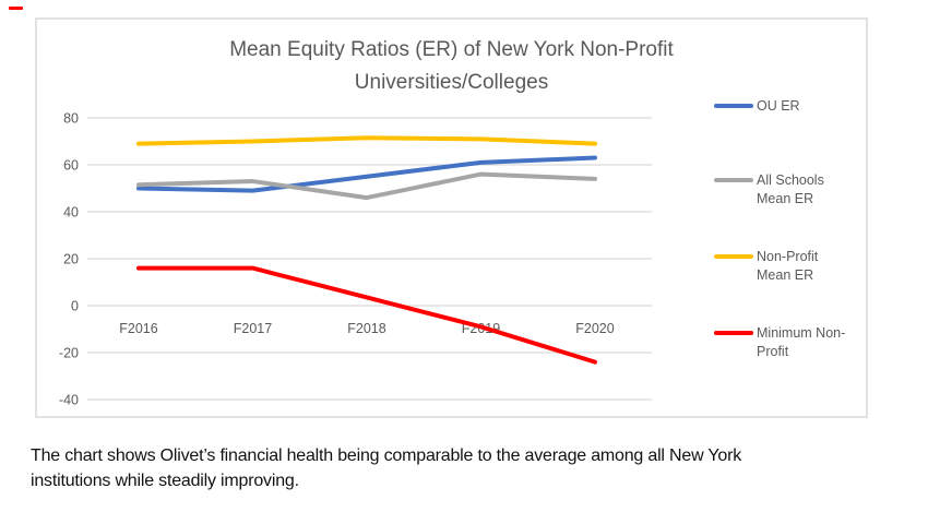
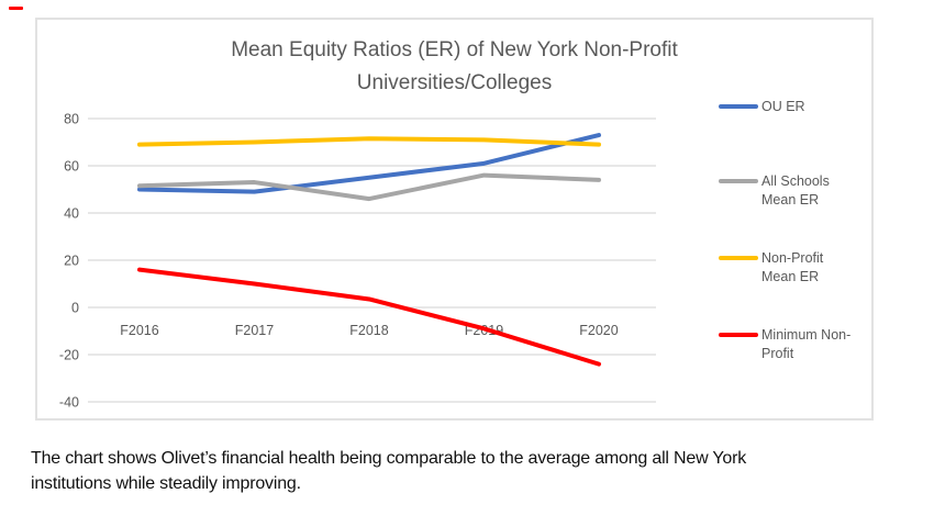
Minimum Non-Profit/F2017: 16 -> 10
OU ER/F2020: 63 -> 73
